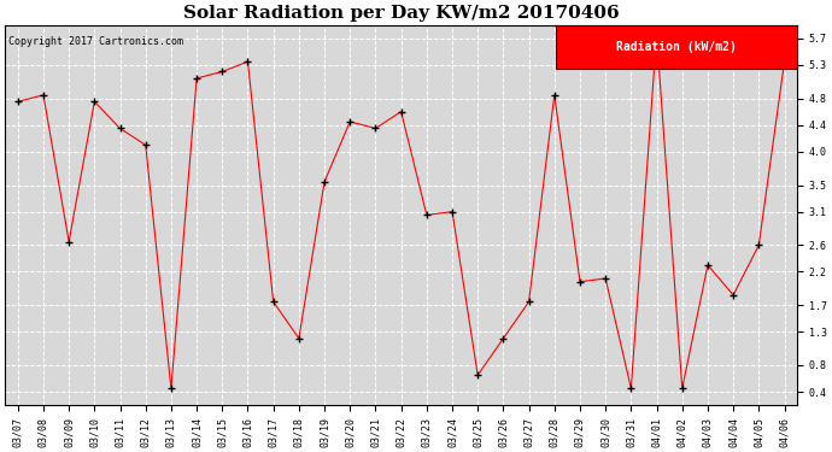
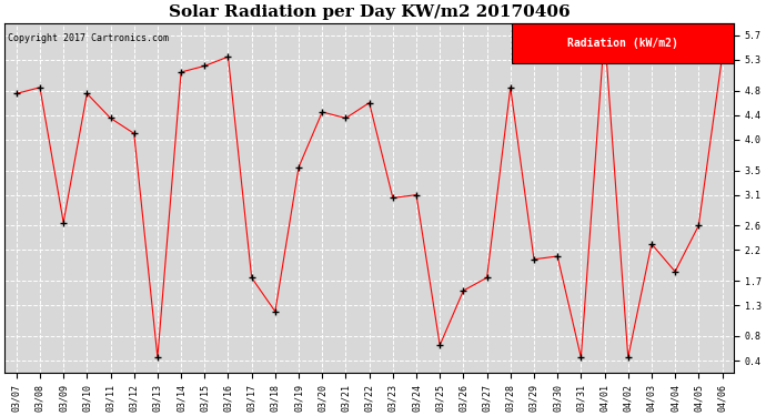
03/26: 1.20 -> 1.54
